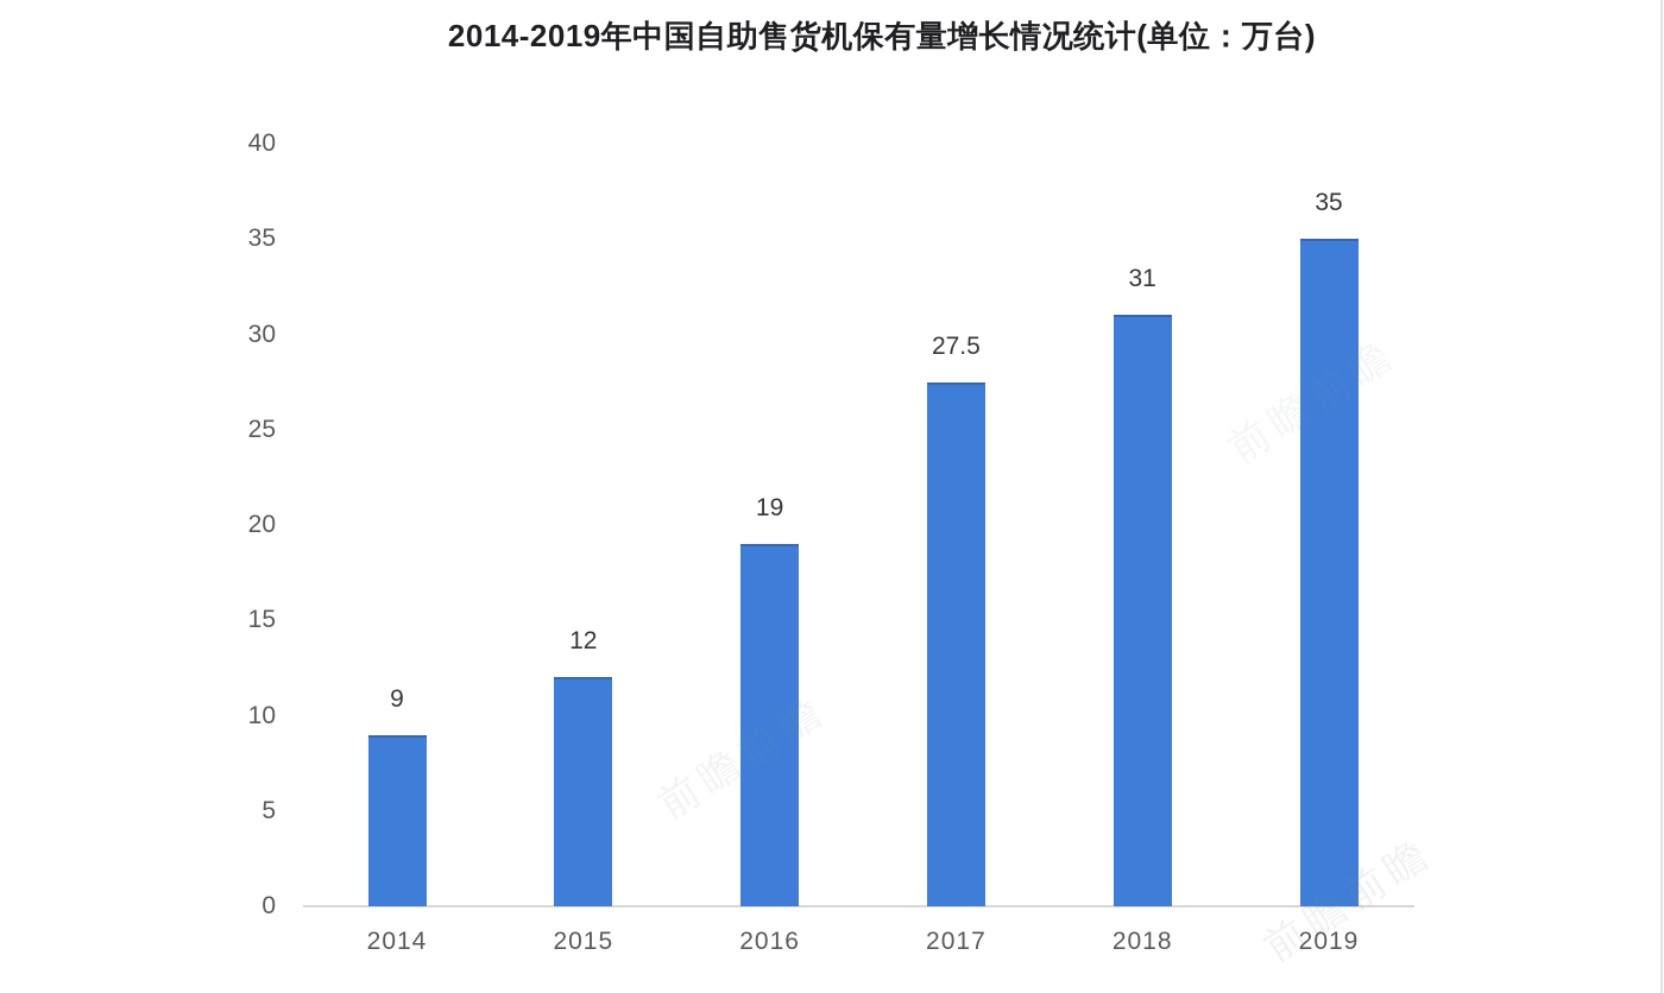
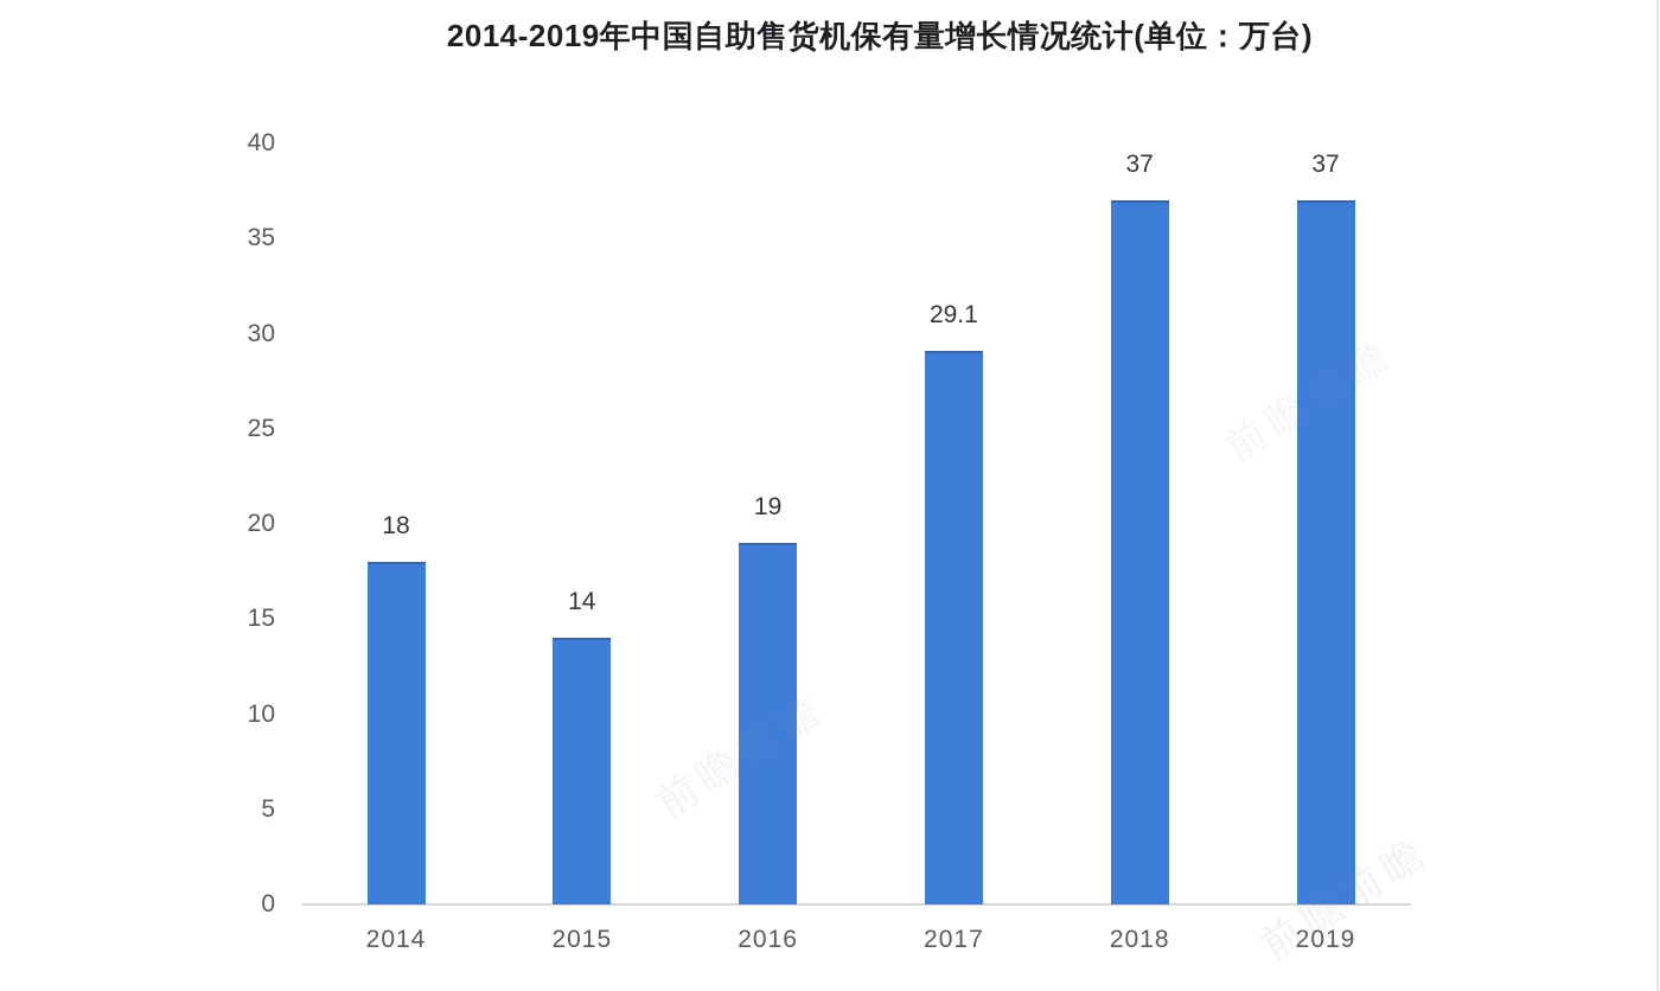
2014: 9 -> 18
2015: 12 -> 14
2017: 27.5 -> 29.1
2018: 31 -> 37
2019: 35 -> 37
